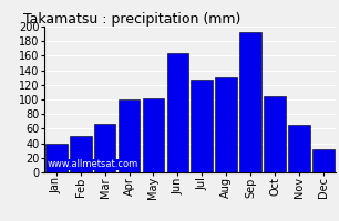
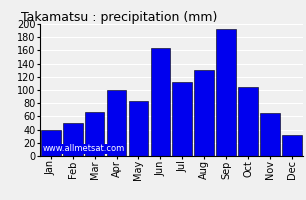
May: 102 -> 84
Jul: 128 -> 112
